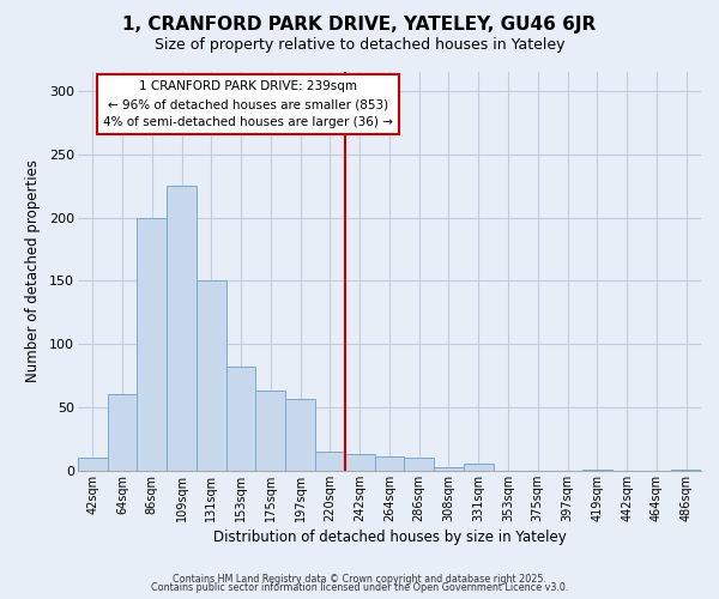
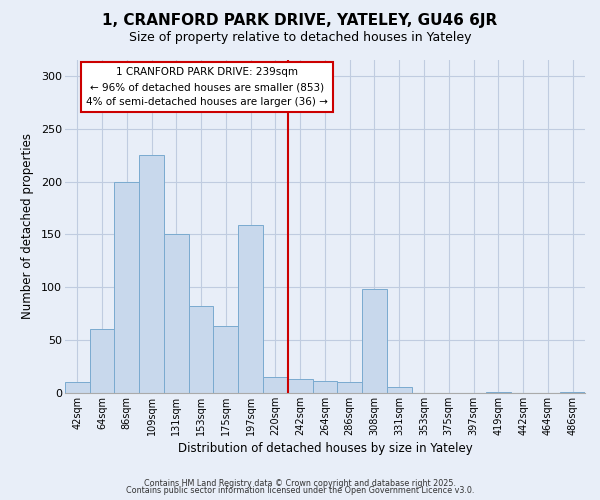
197sqm: 57 -> 159
308sqm: 3 -> 98
